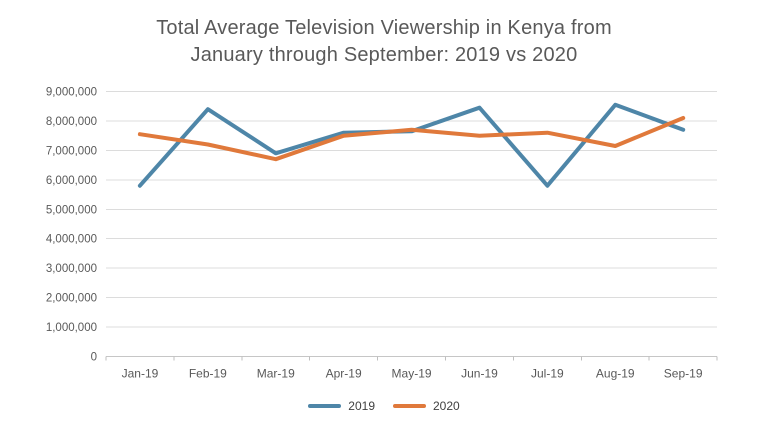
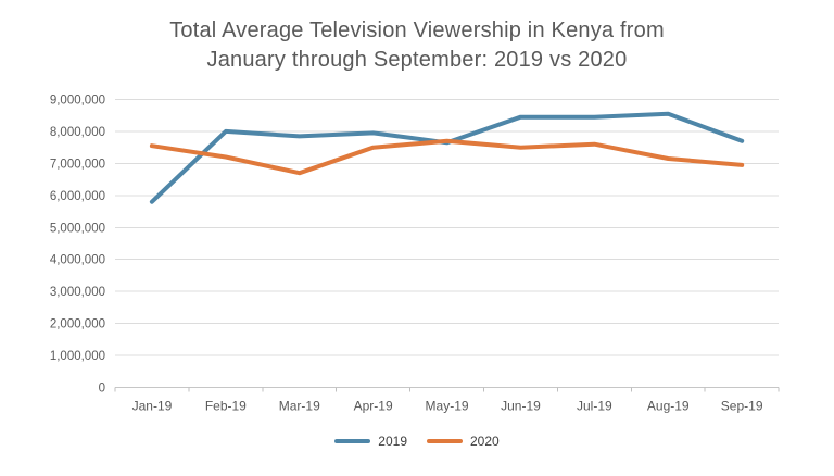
2019/Feb-19: 8400000 -> 8000000
2019/Mar-19: 6900000 -> 7800000
2019/Apr-19: 7600000 -> 8000000
2019/Jul-19: 5800000 -> 8400000
2020/Sep-19: 8100000 -> 7000000
